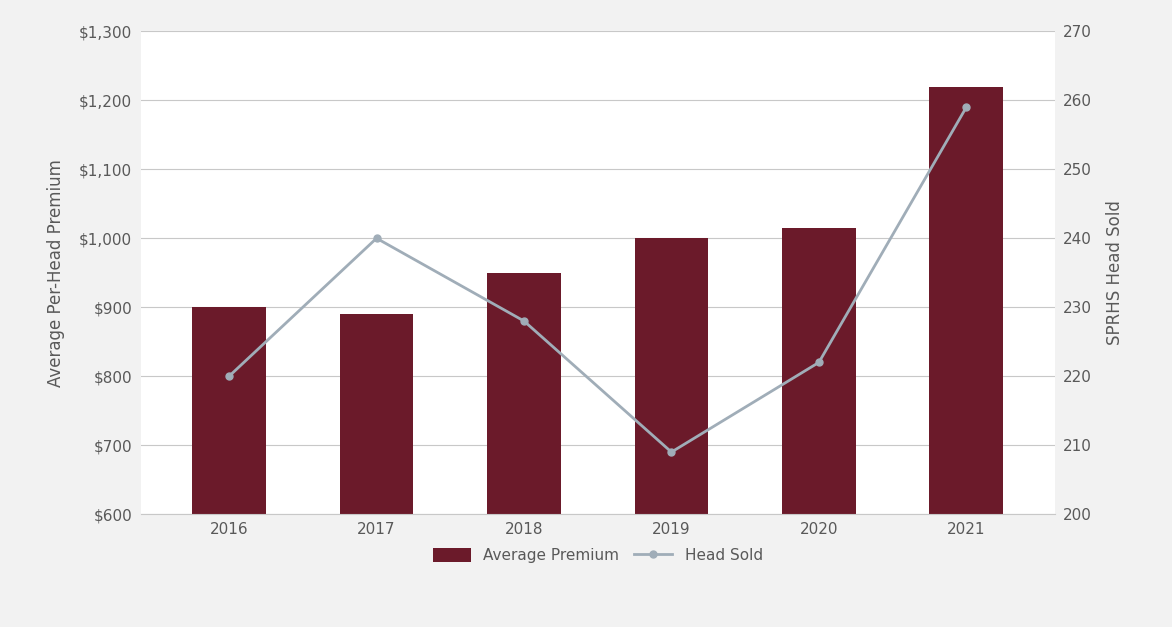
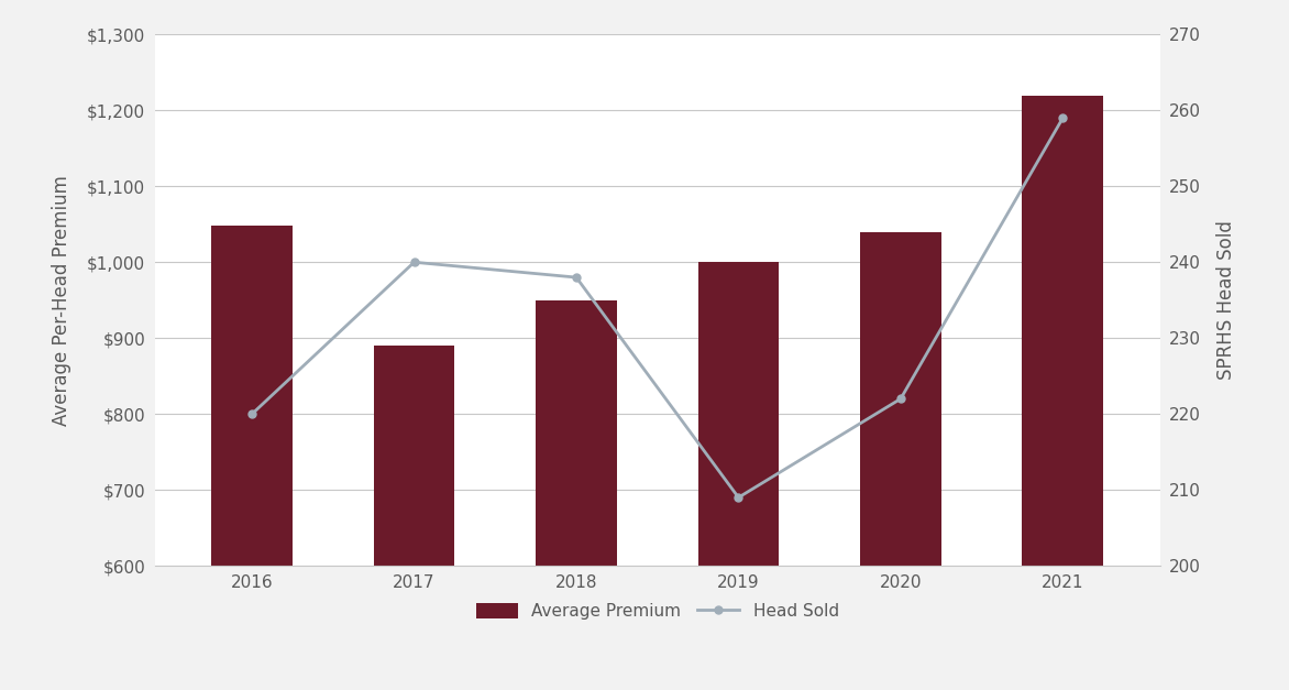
Average Premium/2016: $900 -> $1,048
Head Sold/2018: 228 -> 238
Average Premium/2020: $1,015 -> $1,040
